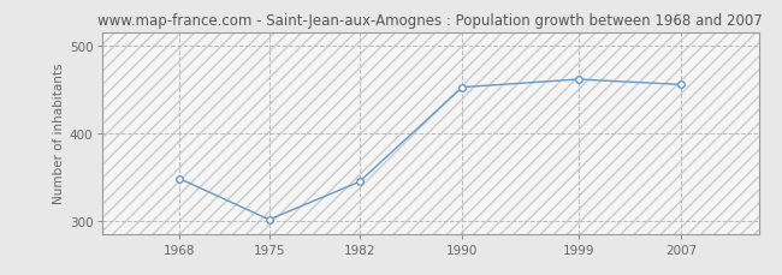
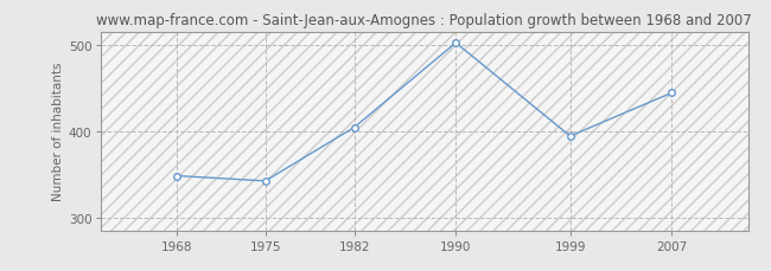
1975: 301 -> 342
1982: 344 -> 404
1990: 452 -> 502
1999: 461 -> 394
2007: 455 -> 444
